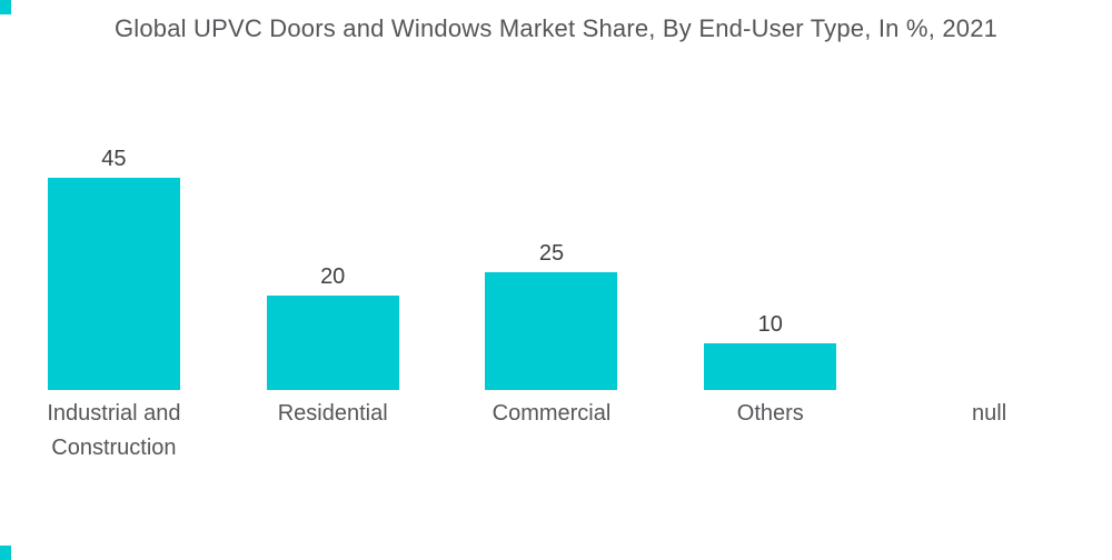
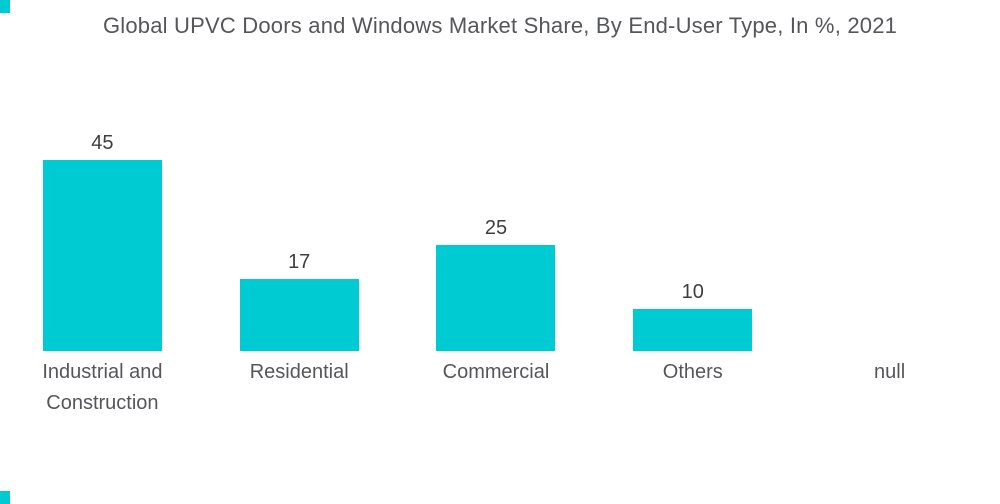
Residential: 20 -> 17
